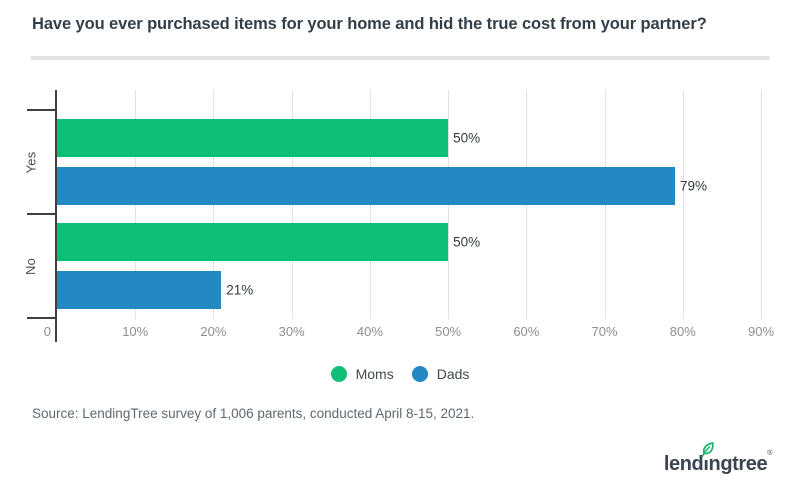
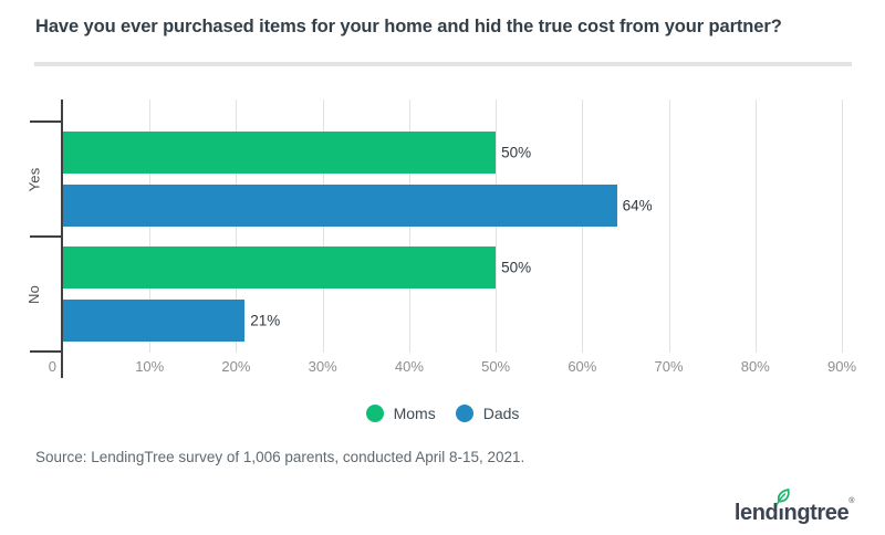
Dads/Yes: 79% -> 64%
